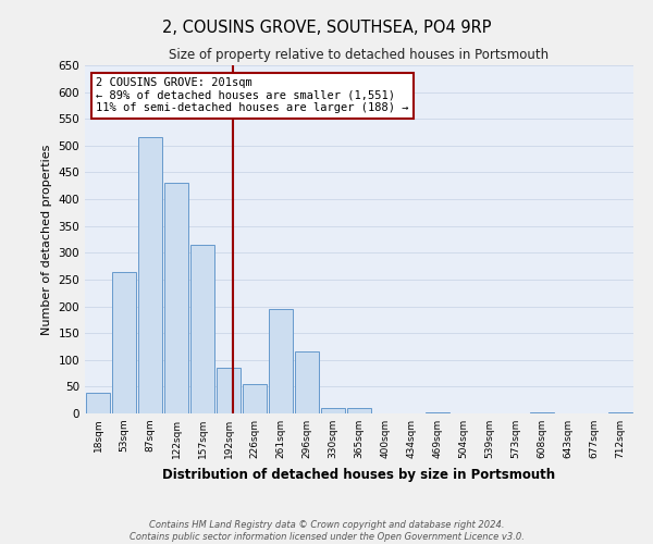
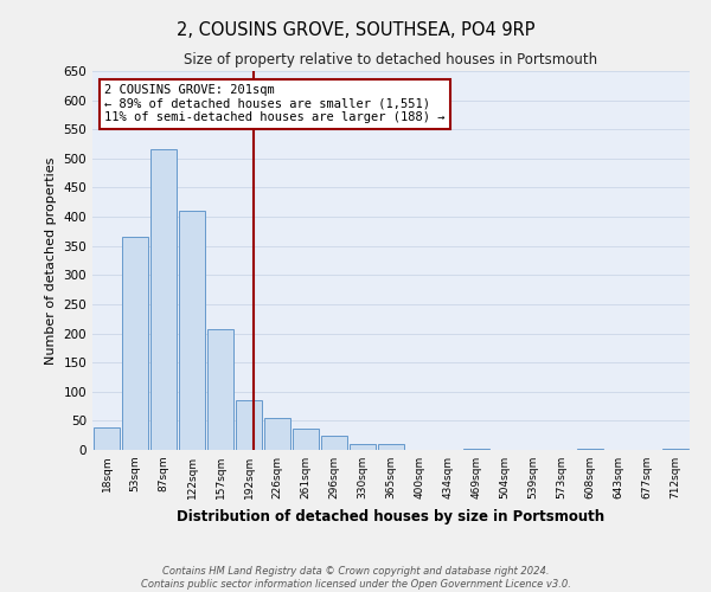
53sqm: 265 -> 365
122sqm: 430 -> 410
157sqm: 315 -> 207
261sqm: 195 -> 37
296sqm: 115 -> 25
